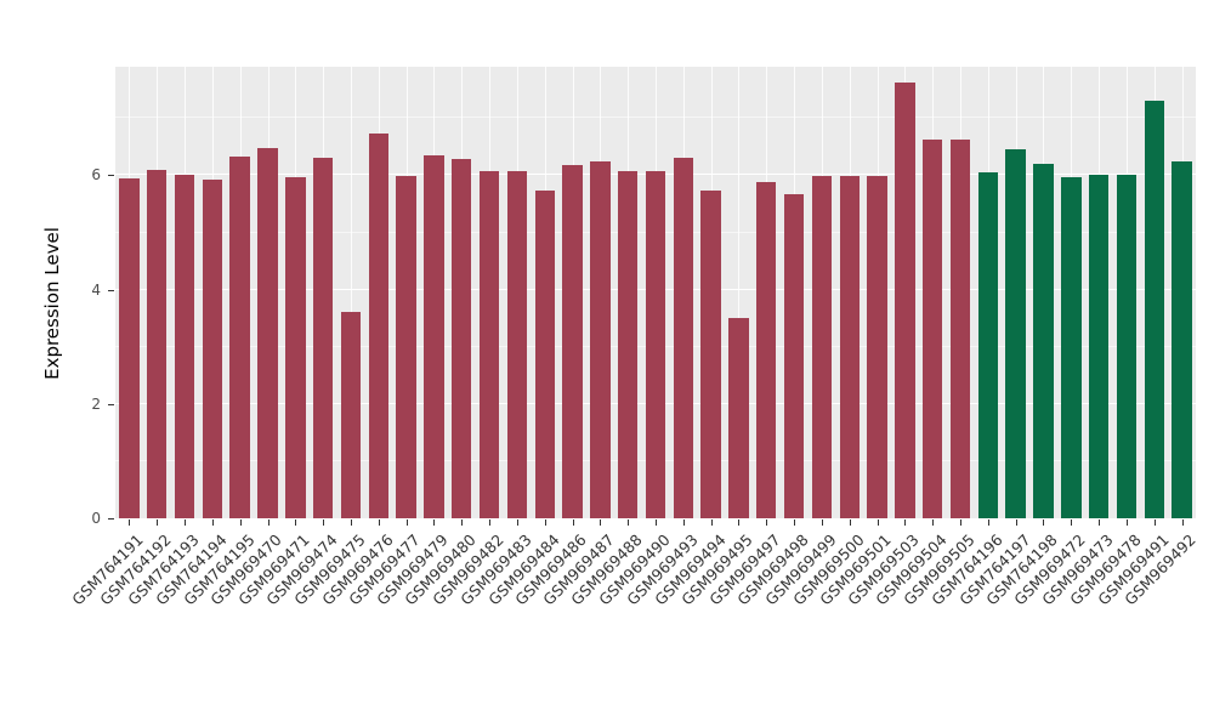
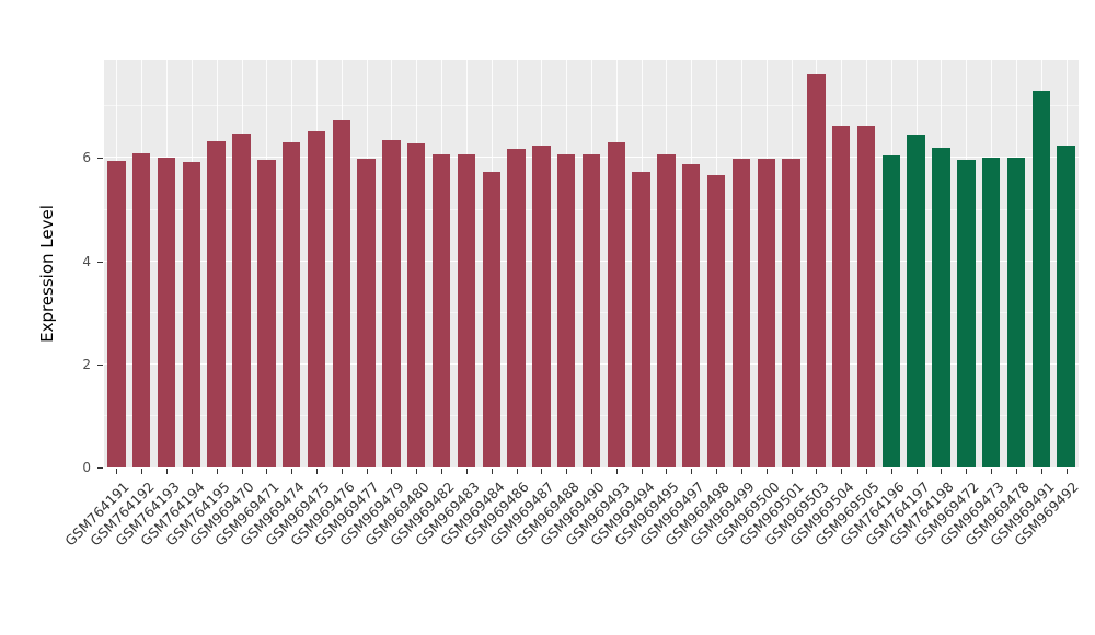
GSM969475: 3.6 -> 6.5
GSM969495: 3.5 -> 6.1
